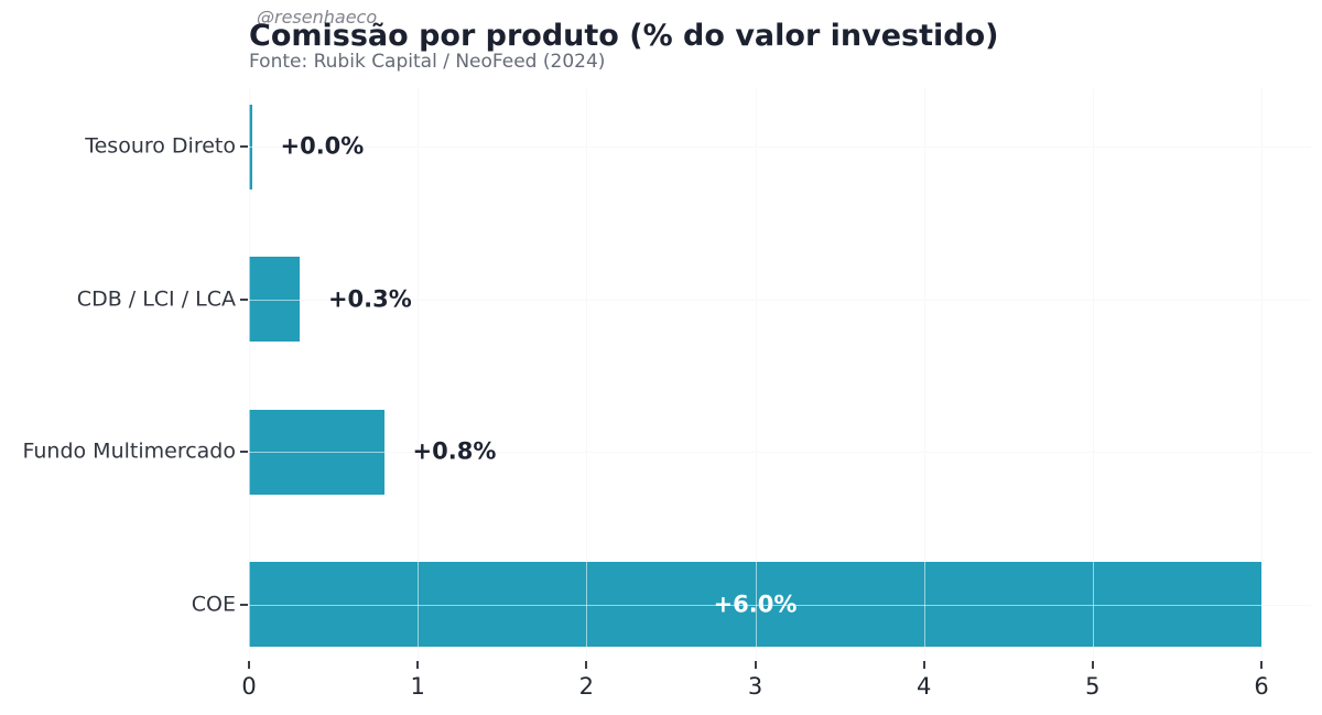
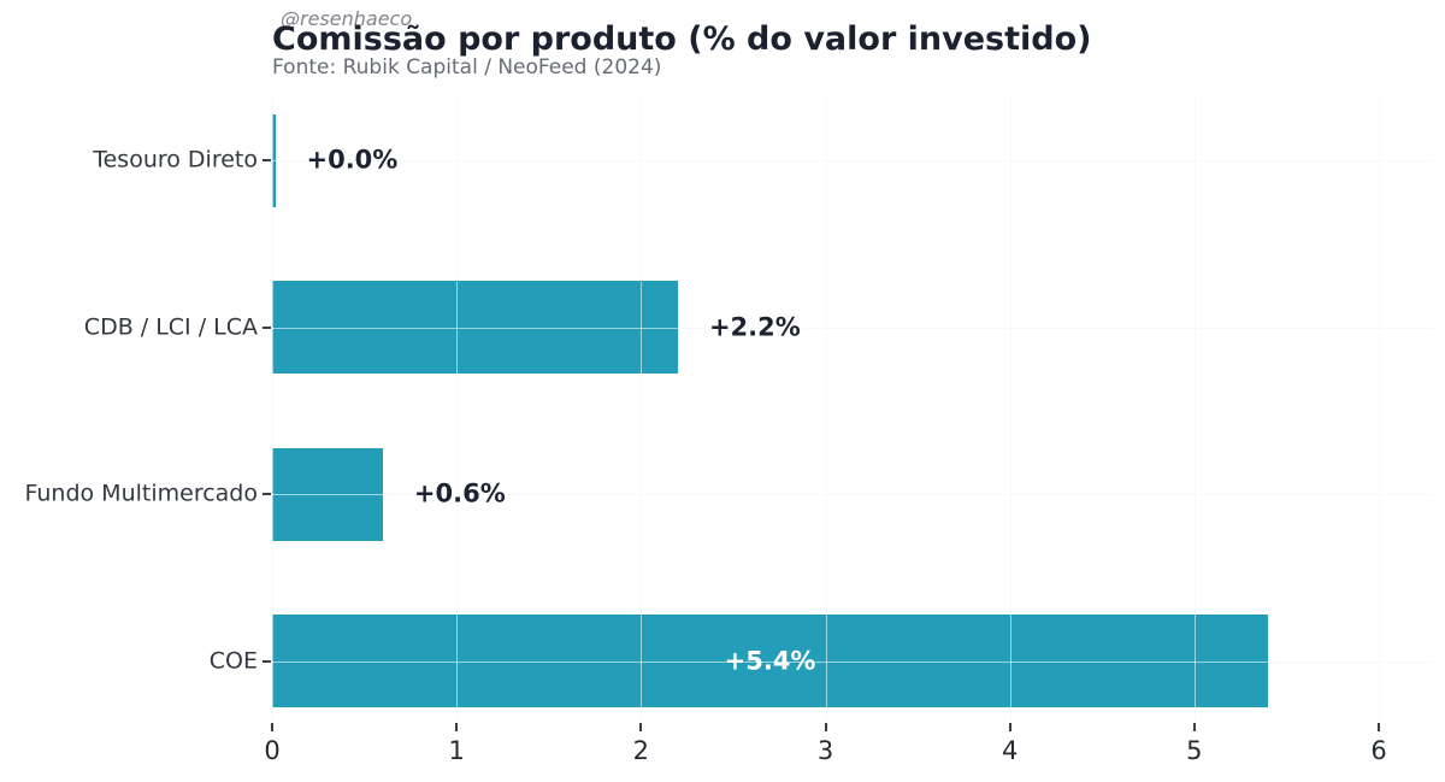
CDB / LCI / LCA: +0.3% -> +2.2%
Fundo Multimercado: +0.8% -> +0.6%
COE: +6.0% -> +5.4%
